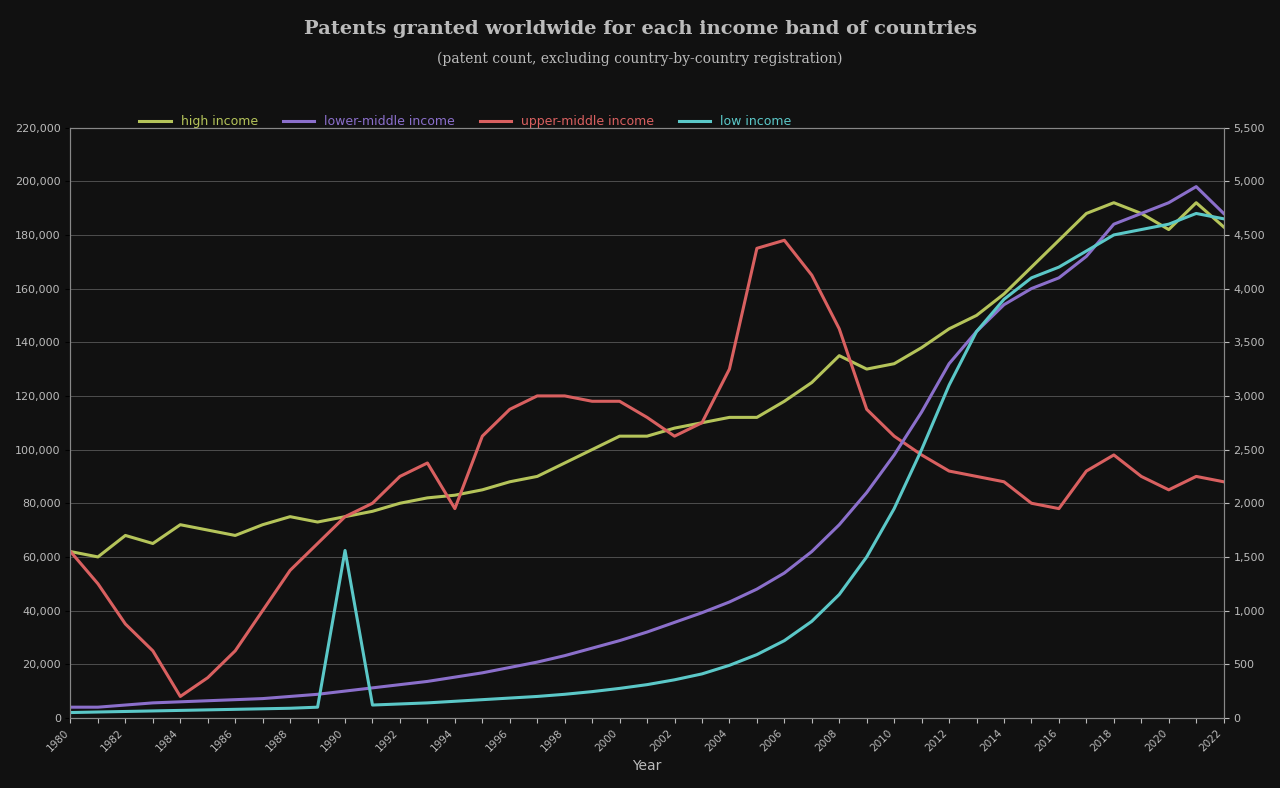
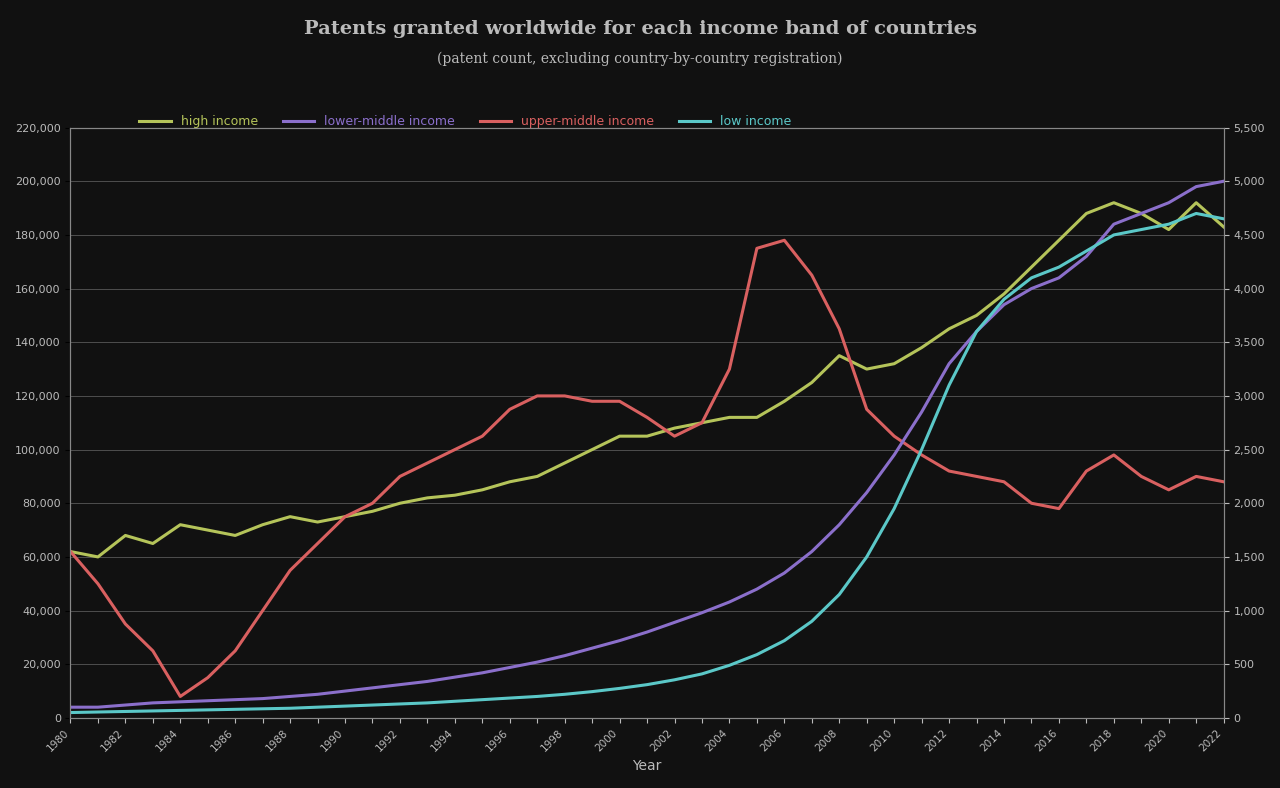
low income/1990: 1,560 -> 110
upper-middle income/1994: 78,000 -> 100,000
lower-middle income/2022: 4,700 -> 5,000
